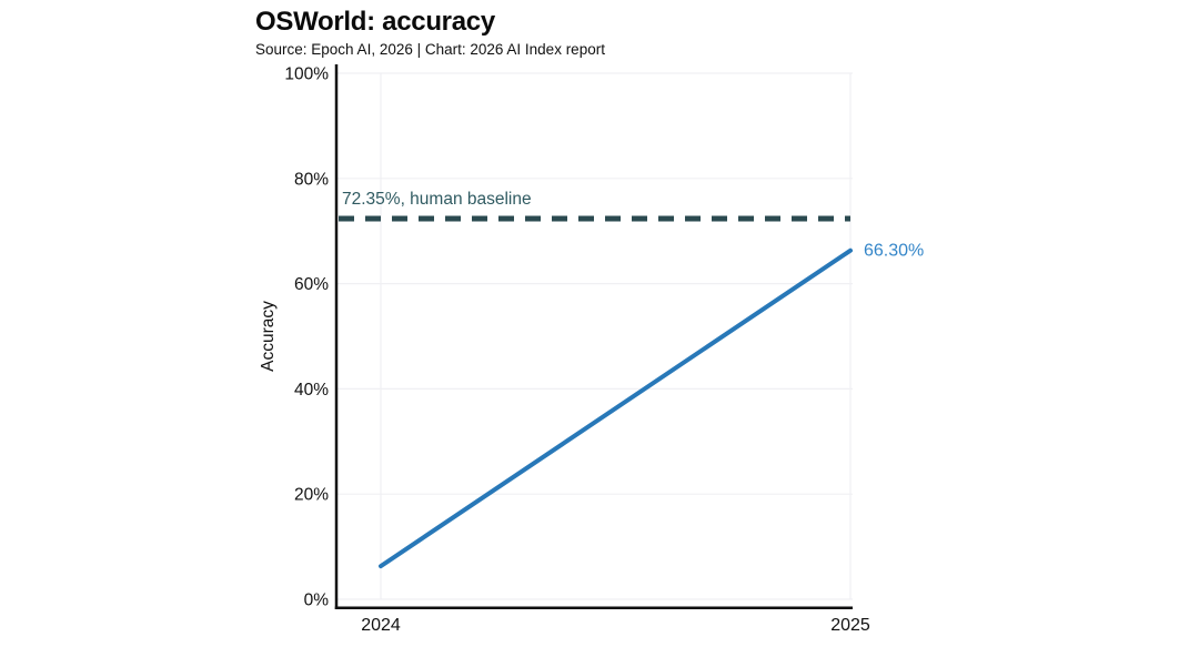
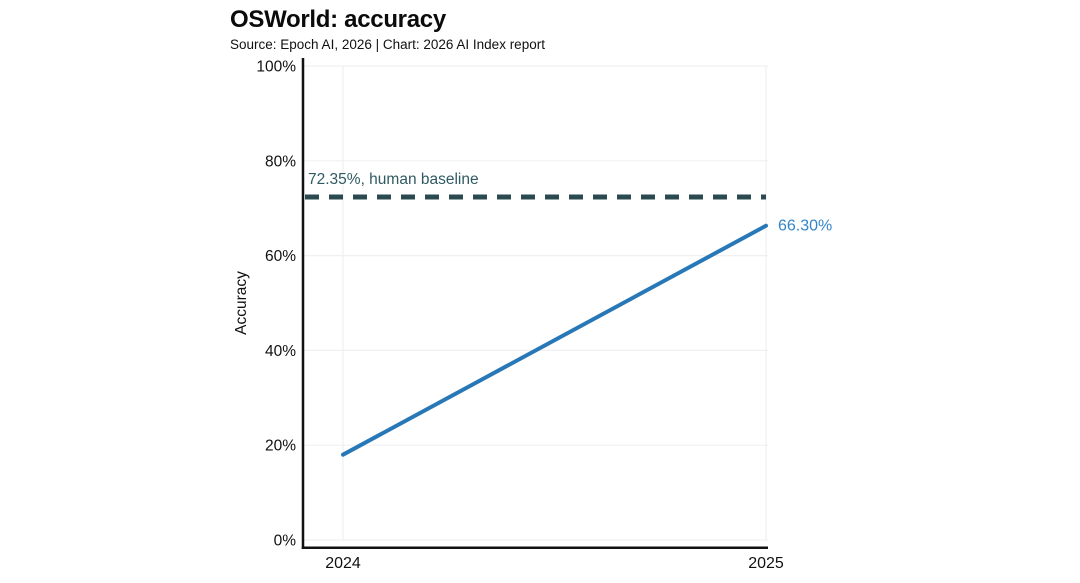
2024: 6% -> 18%
